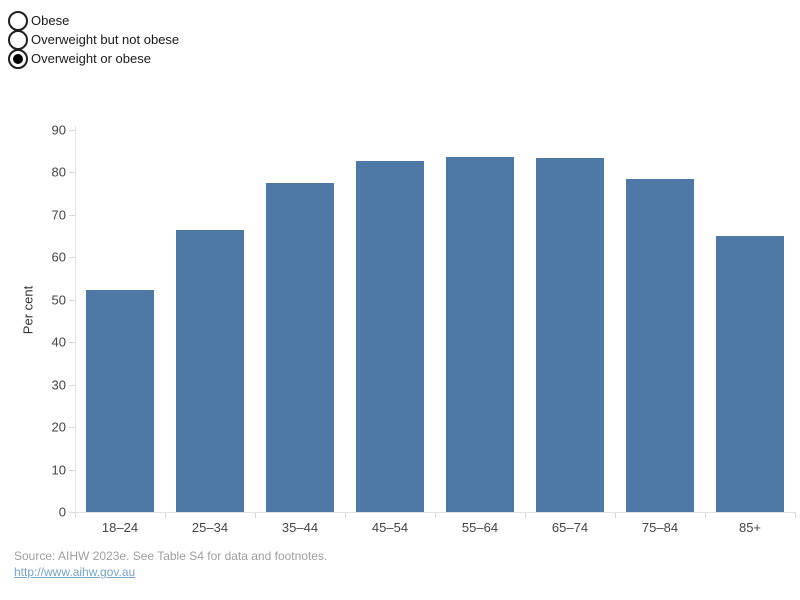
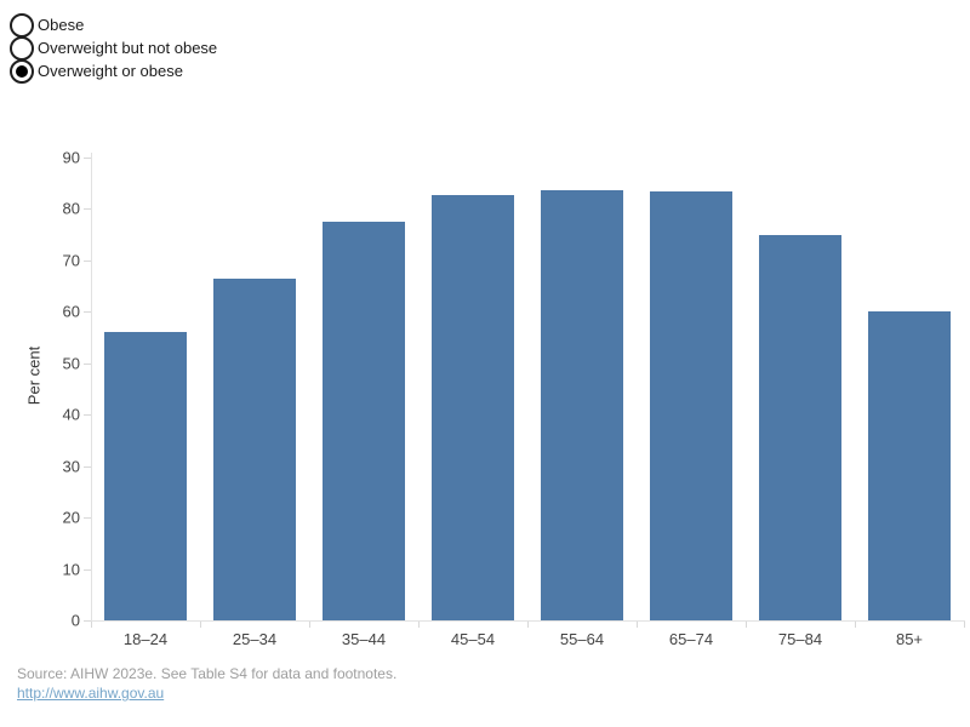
18–24: 52 -> 56
75–84: 78 -> 75
85+: 65 -> 60
